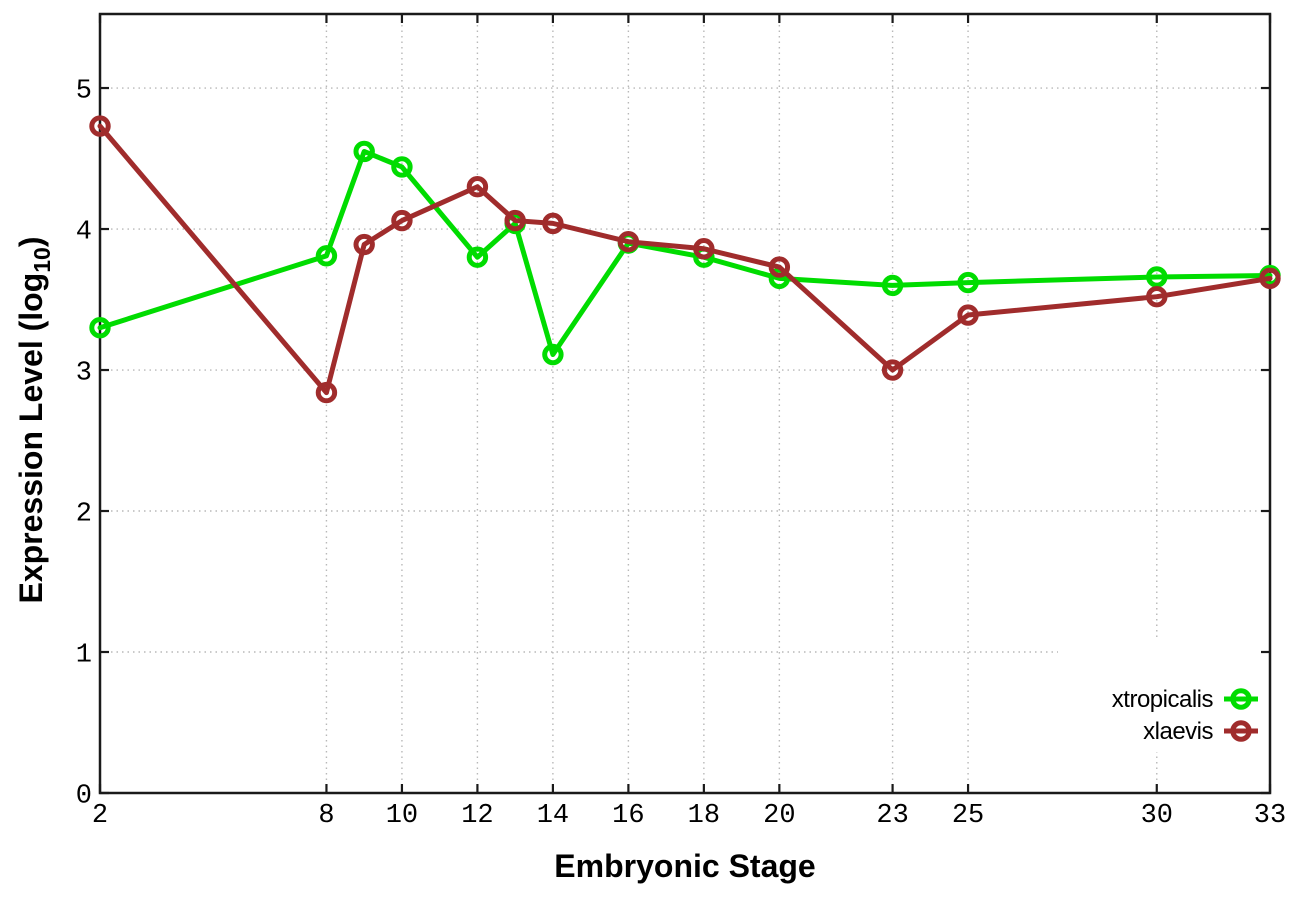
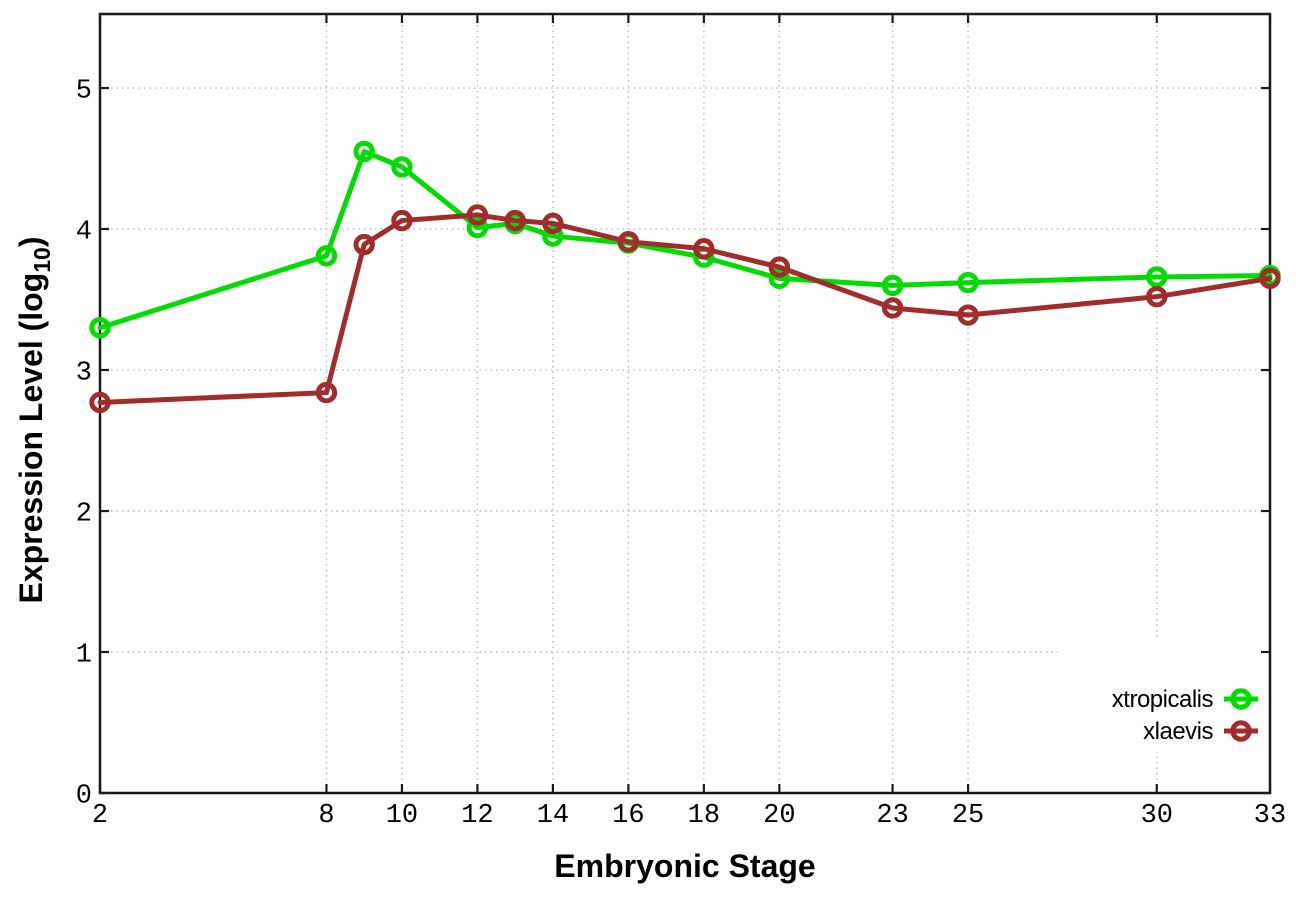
xlaevis/2: 4.73 -> 2.77
xtropicalis/12: 3.80 -> 4.01
xlaevis/12: 4.30 -> 4.10
xtropicalis/14: 3.11 -> 3.95
xlaevis/23: 3.00 -> 3.44
